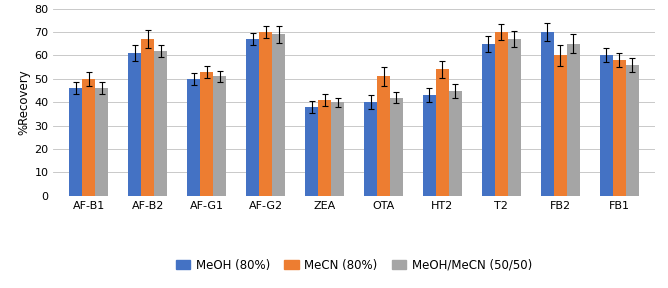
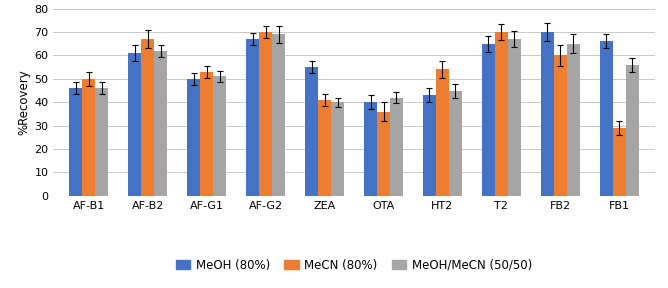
MeOH (80%)/ZEA: 38 -> 55
MeCN (80%)/OTA: 51 -> 36
MeOH (80%)/FB1: 60 -> 66
MeCN (80%)/FB1: 58 -> 29
